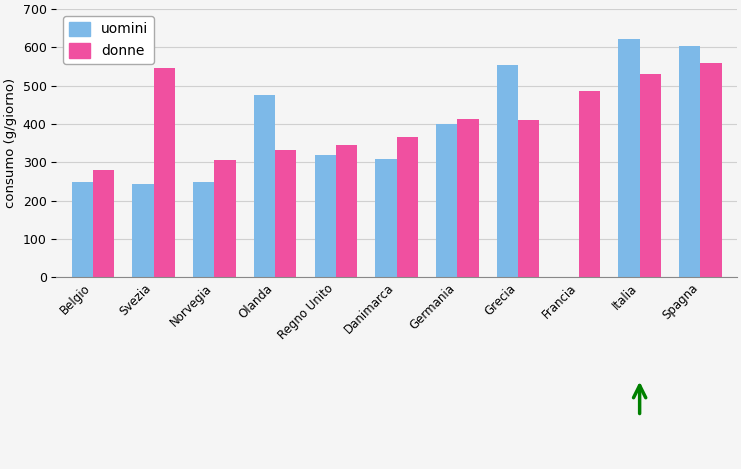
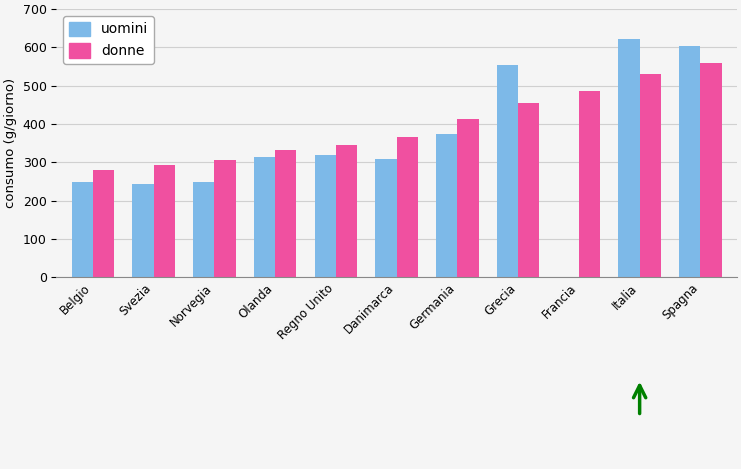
donne/Svezia: 545 -> 293
uomini/Olanda: 475 -> 315
uomini/Germania: 400 -> 375
donne/Grecia: 410 -> 455
